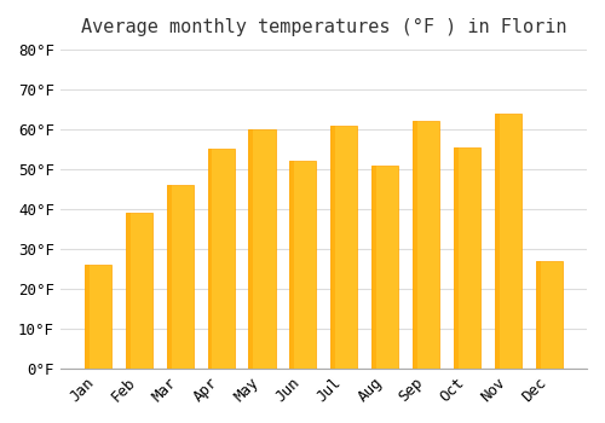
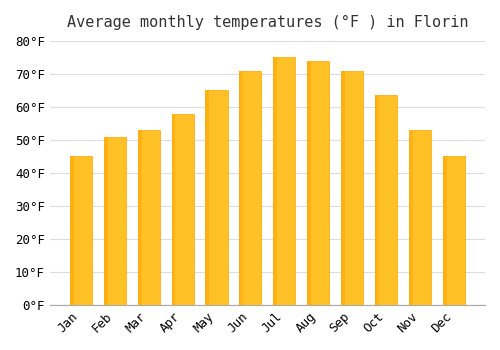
Jan: 26.0°F -> 45.0°F
Feb: 39.0°F -> 51.0°F
Mar: 46.0°F -> 53.0°F
Apr: 55.0°F -> 58.0°F
May: 60.0°F -> 65.0°F
Jun: 52.0°F -> 71.0°F
Jul: 61.0°F -> 75.0°F
Aug: 51.0°F -> 74.0°F
Sep: 62.0°F -> 71.0°F
Oct: 55.5°F -> 63.5°F
Nov: 64.0°F -> 53.0°F
Dec: 27.0°F -> 45.0°F
